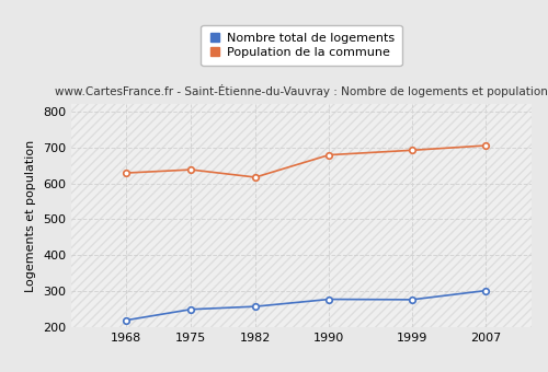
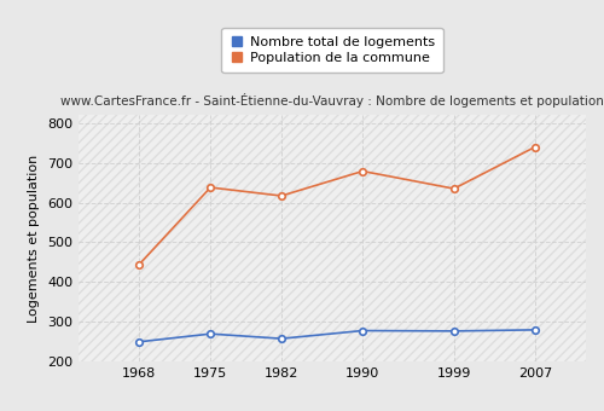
Nombre total de logements/1968: 220 -> 250
Population de la commune/1968: 629 -> 445
Nombre total de logements/1975: 250 -> 270
Population de la commune/1999: 692 -> 635
Nombre total de logements/2007: 302 -> 280
Population de la commune/2007: 705 -> 740
